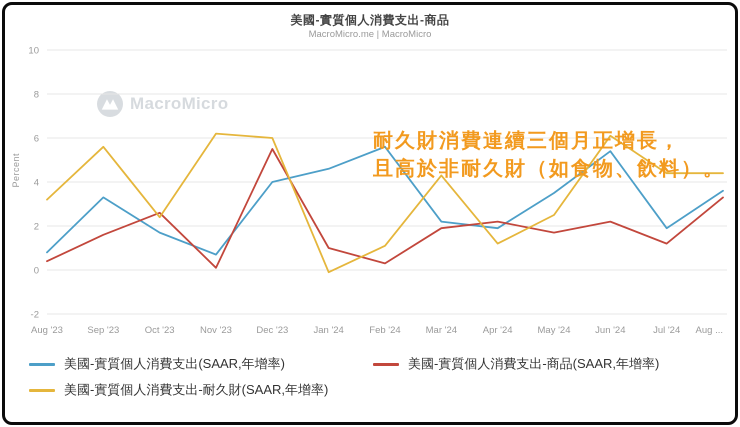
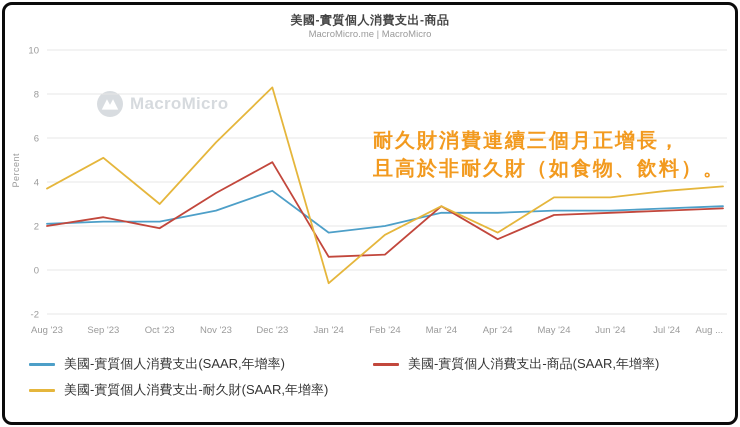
美國-實質個人消費支出(SAAR,年增率)/Aug '23: 0.8 -> 2.1
美國-實質個人消費支出-商品(SAAR,年增率)/Aug '23: 0.4 -> 2.0
美國-實質個人消費支出-耐久財(SAAR,年增率)/Aug '23: 3.2 -> 3.7
美國-實質個人消費支出(SAAR,年增率)/Sep '23: 3.3 -> 2.2
美國-實質個人消費支出-商品(SAAR,年增率)/Sep '23: 1.6 -> 2.4
美國-實質個人消費支出-耐久財(SAAR,年增率)/Sep '23: 5.6 -> 5.1
美國-實質個人消費支出(SAAR,年增率)/Oct '23: 1.7 -> 2.2
美國-實質個人消費支出-商品(SAAR,年增率)/Oct '23: 2.6 -> 1.9
美國-實質個人消費支出-耐久財(SAAR,年增率)/Oct '23: 2.4 -> 3.0
美國-實質個人消費支出(SAAR,年增率)/Nov '23: 0.7 -> 2.7
美國-實質個人消費支出-商品(SAAR,年增率)/Nov '23: 0.1 -> 3.5
美國-實質個人消費支出-耐久財(SAAR,年增率)/Nov '23: 6.2 -> 5.8
美國-實質個人消費支出(SAAR,年增率)/Dec '23: 4.0 -> 3.6
美國-實質個人消費支出-商品(SAAR,年增率)/Dec '23: 5.5 -> 4.9
美國-實質個人消費支出-耐久財(SAAR,年增率)/Dec '23: 6.0 -> 8.3
美國-實質個人消費支出(SAAR,年增率)/Jan '24: 4.6 -> 1.7
美國-實質個人消費支出-商品(SAAR,年增率)/Jan '24: 1.0 -> 0.6
美國-實質個人消費支出-耐久財(SAAR,年增率)/Jan '24: -0.1 -> -0.6
美國-實質個人消費支出(SAAR,年增率)/Feb '24: 5.6 -> 2.0
美國-實質個人消費支出-商品(SAAR,年增率)/Feb '24: 0.3 -> 0.7
美國-實質個人消費支出-耐久財(SAAR,年增率)/Feb '24: 1.1 -> 1.6
美國-實質個人消費支出(SAAR,年增率)/Mar '24: 2.2 -> 2.6
美國-實質個人消費支出-商品(SAAR,年增率)/Mar '24: 1.9 -> 2.9
美國-實質個人消費支出-耐久財(SAAR,年增率)/Mar '24: 4.3 -> 2.9
美國-實質個人消費支出(SAAR,年增率)/Apr '24: 1.9 -> 2.6
美國-實質個人消費支出-商品(SAAR,年增率)/Apr '24: 2.2 -> 1.4
美國-實質個人消費支出-耐久財(SAAR,年增率)/Apr '24: 1.2 -> 1.7
美國-實質個人消費支出(SAAR,年增率)/May '24: 3.5 -> 2.7
美國-實質個人消費支出-商品(SAAR,年增率)/May '24: 1.7 -> 2.5
美國-實質個人消費支出-耐久財(SAAR,年增率)/May '24: 2.5 -> 3.3
美國-實質個人消費支出(SAAR,年增率)/Jun '24: 5.4 -> 2.7
美國-實質個人消費支出-商品(SAAR,年增率)/Jun '24: 2.2 -> 2.6
美國-實質個人消費支出-耐久財(SAAR,年增率)/Jun '24: 6.1 -> 3.3
美國-實質個人消費支出(SAAR,年增率)/Jul '24: 1.9 -> 2.8
美國-實質個人消費支出-商品(SAAR,年增率)/Jul '24: 1.2 -> 2.7
美國-實質個人消費支出-耐久財(SAAR,年增率)/Jul '24: 4.4 -> 3.6
美國-實質個人消費支出(SAAR,年增率)/Aug ...: 3.6 -> 2.9
美國-實質個人消費支出-商品(SAAR,年增率)/Aug ...: 3.3 -> 2.8
美國-實質個人消費支出-耐久財(SAAR,年增率)/Aug ...: 4.4 -> 3.8
